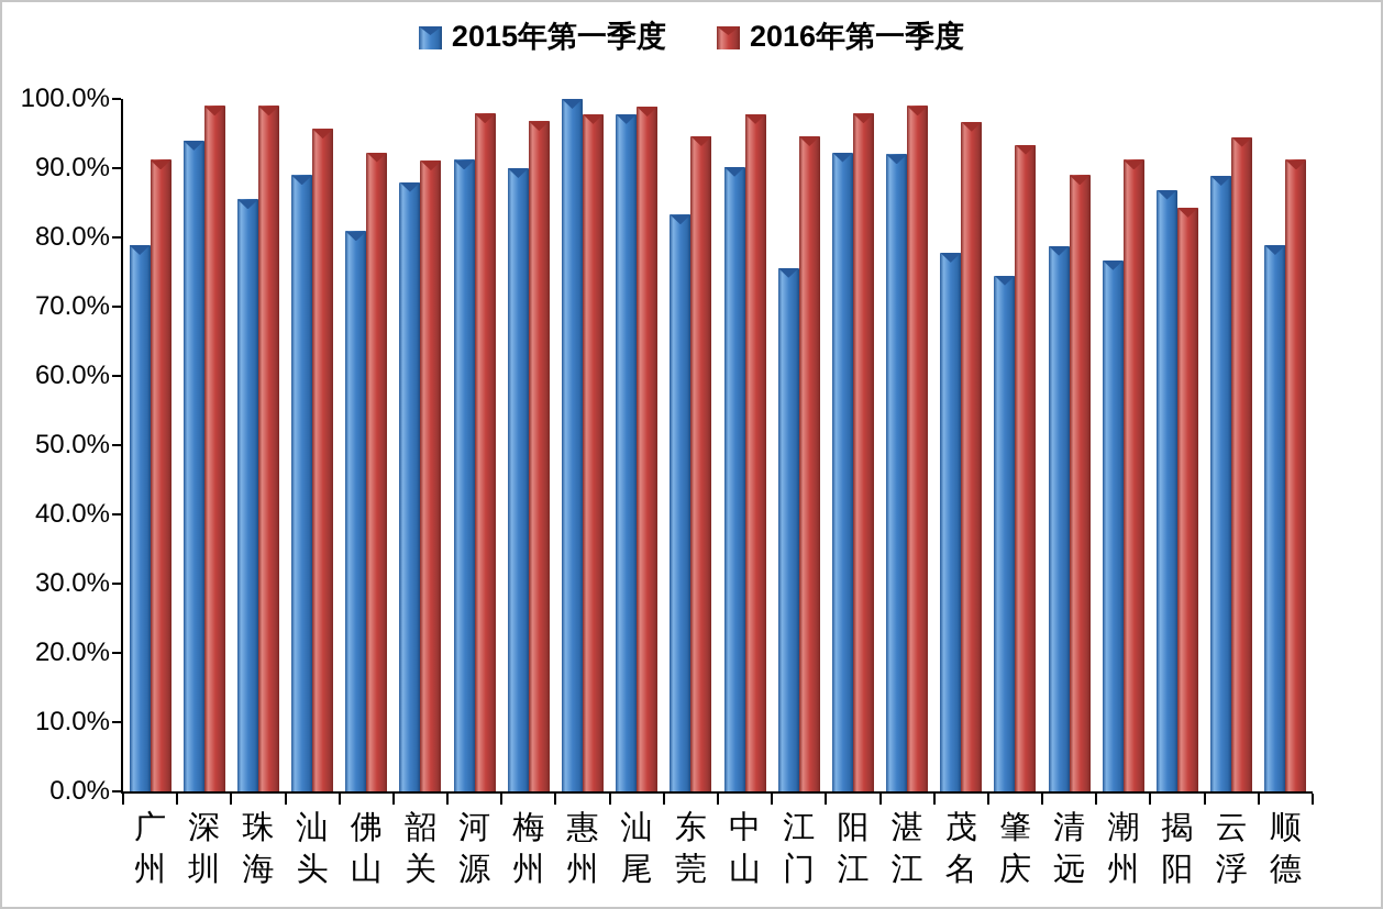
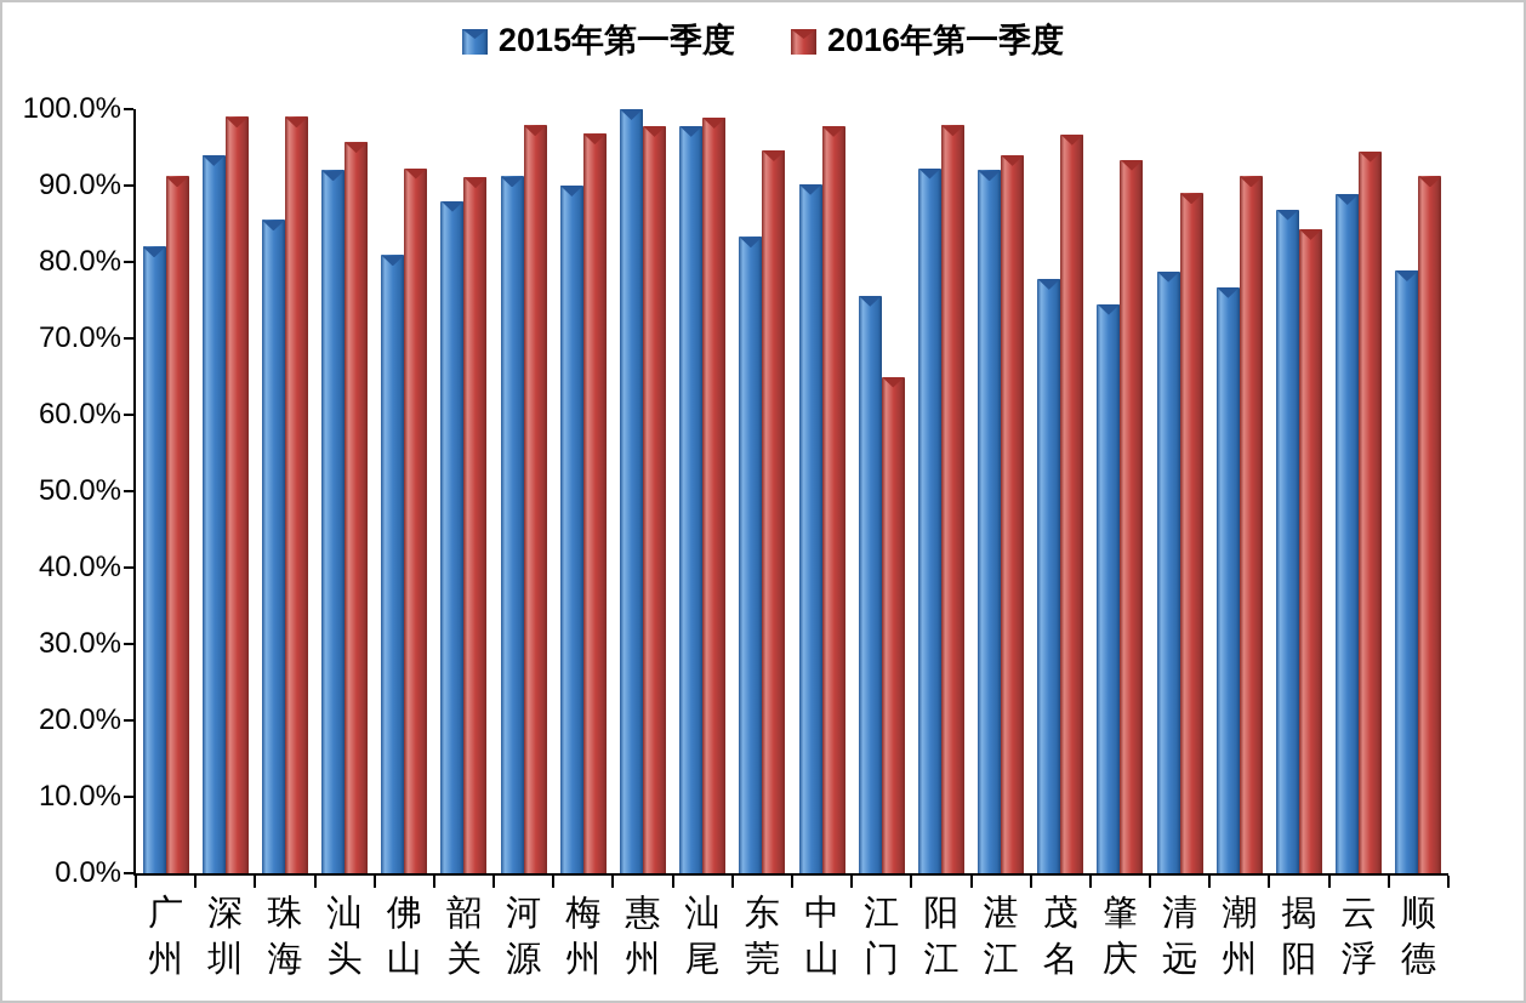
2015年第一季度/广州: 79% -> 82%
2015年第一季度/汕头: 89% -> 92%
2016年第一季度/江门: 95% -> 65%
2016年第一季度/湛江: 99% -> 94%
